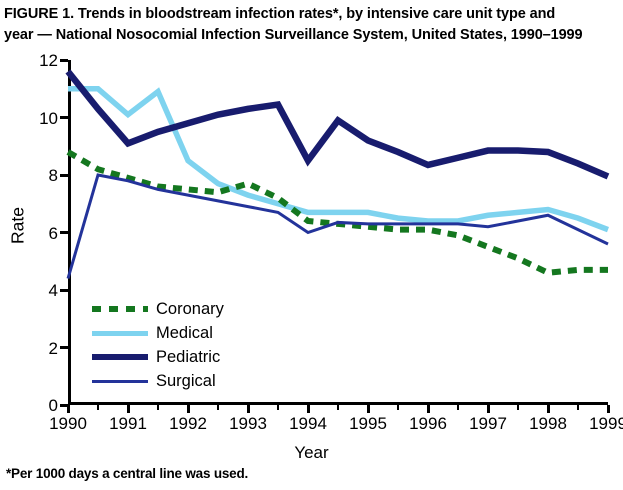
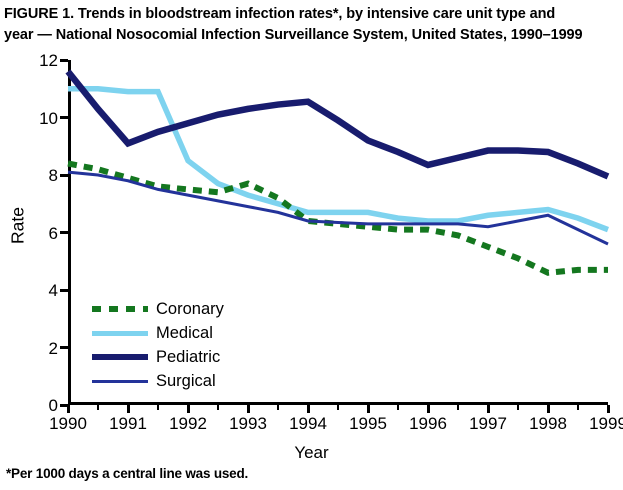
Coronary/1990: 8.8 -> 8.4
Surgical/1990: 4.4 -> 8.1
Medical/1991: 10.1 -> 10.9
Pediatric/1994: 8.5 -> 10.6
Surgical/1994: 6.0 -> 6.4
